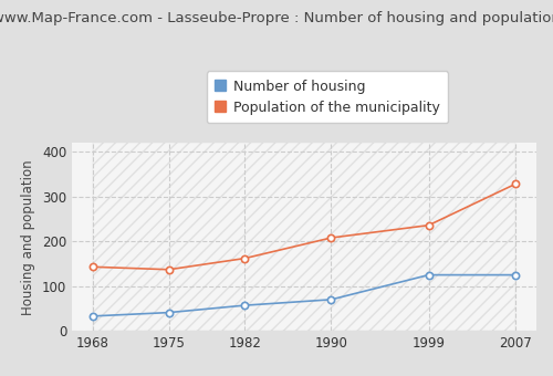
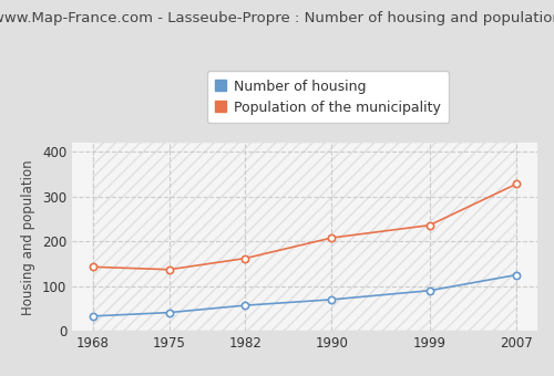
Number of housing/1999: 125 -> 90
